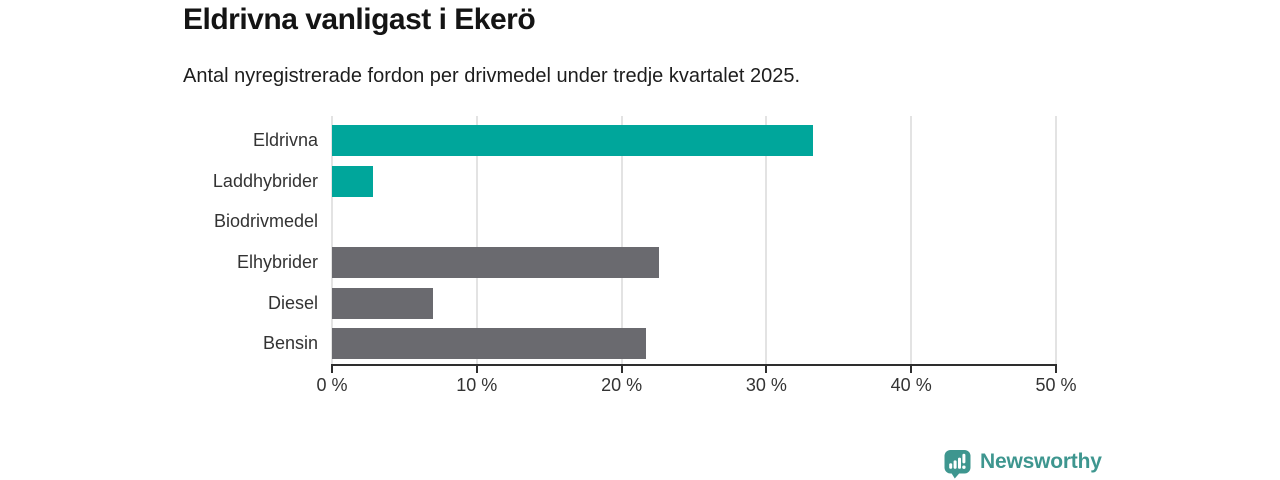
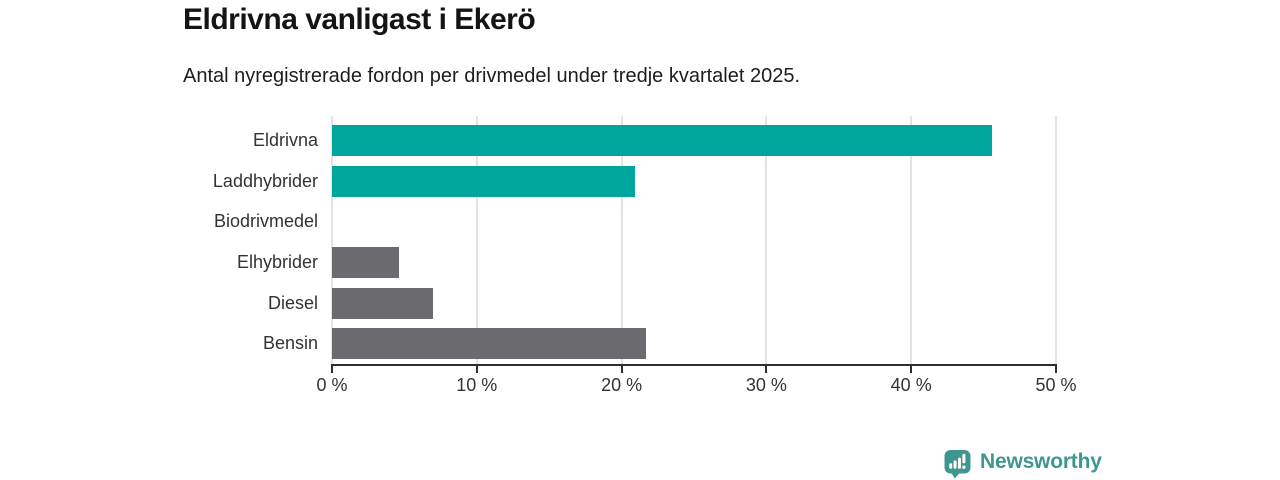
Eldrivna: 33.2% -> 45.6%
Laddhybrider: 2.8% -> 20.9%
Elhybrider: 22.6% -> 4.6%
